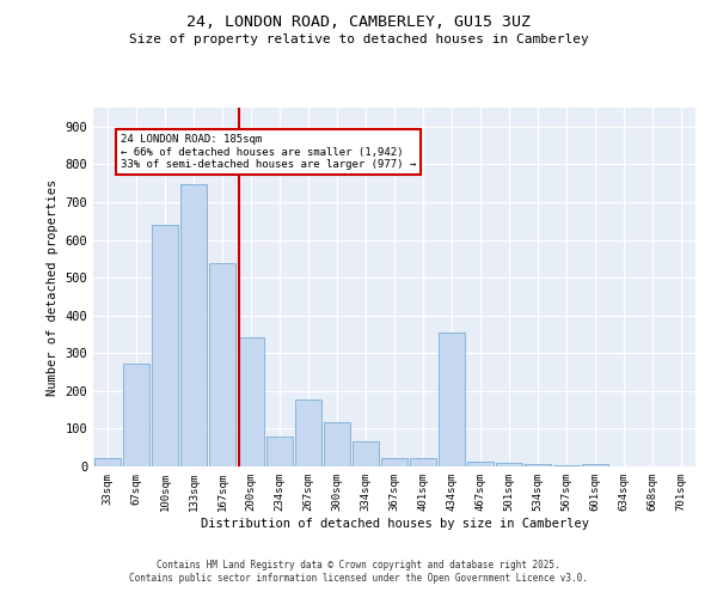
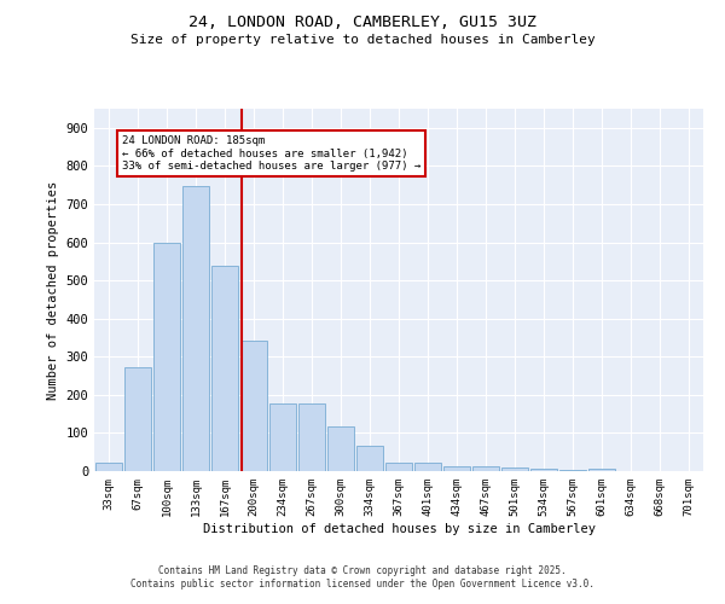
100sqm: 640 -> 598
234sqm: 80 -> 178
434sqm: 355 -> 12
